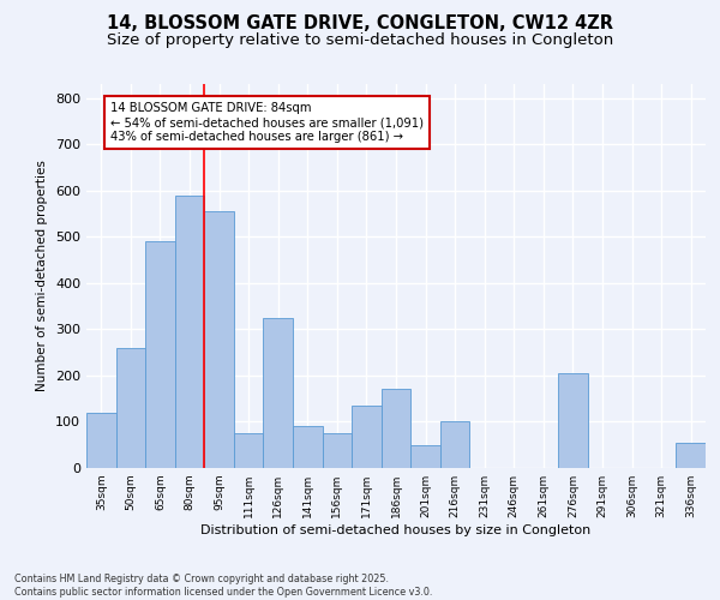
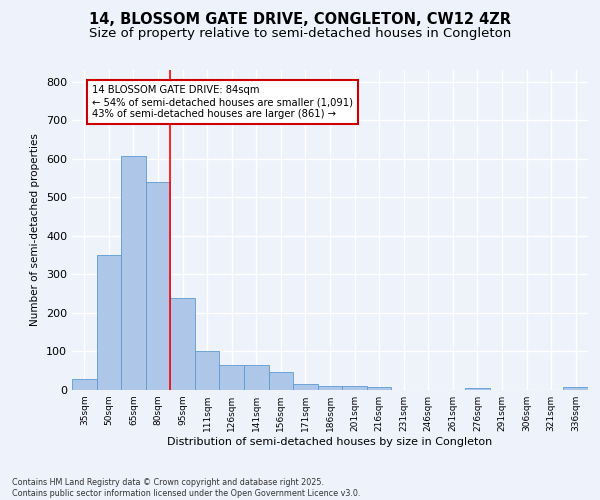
35sqm: 120 -> 28
50sqm: 260 -> 350
65sqm: 490 -> 607
80sqm: 590 -> 540
95sqm: 555 -> 238
111sqm: 75 -> 102
126sqm: 325 -> 65
141sqm: 90 -> 65
156sqm: 75 -> 47
171sqm: 135 -> 15
186sqm: 170 -> 10
201sqm: 50 -> 10
216sqm: 100 -> 8
276sqm: 205 -> 5
336sqm: 55 -> 8
